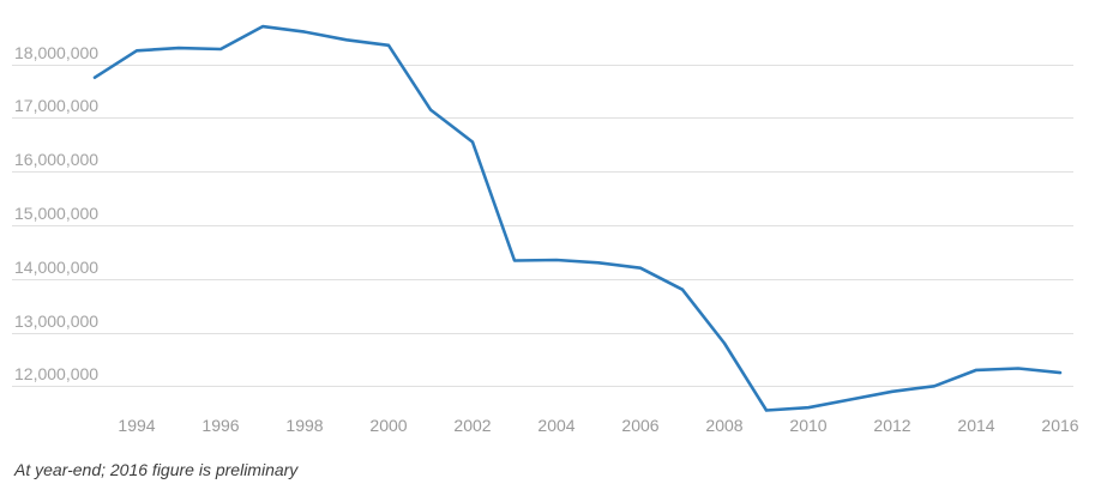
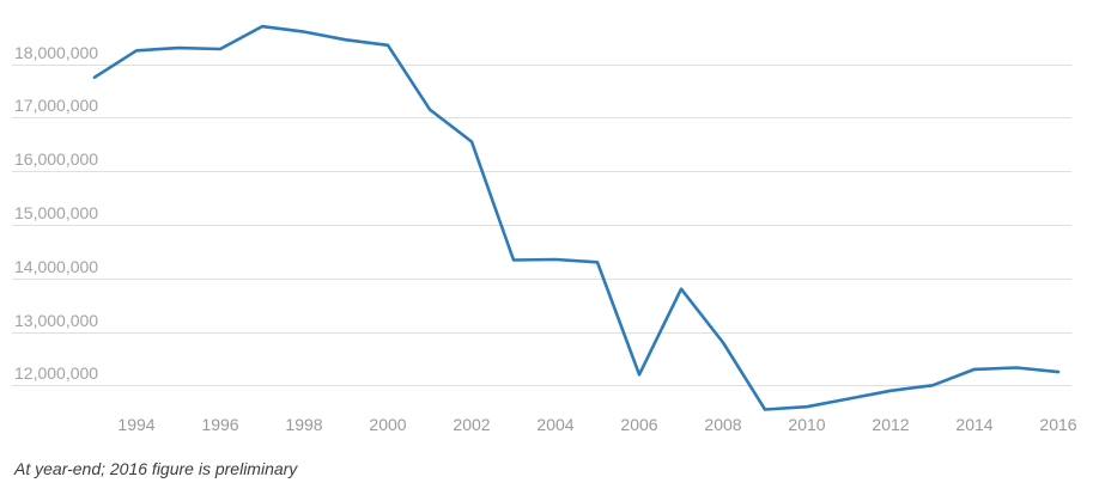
2006: 14200000 -> 12200000
